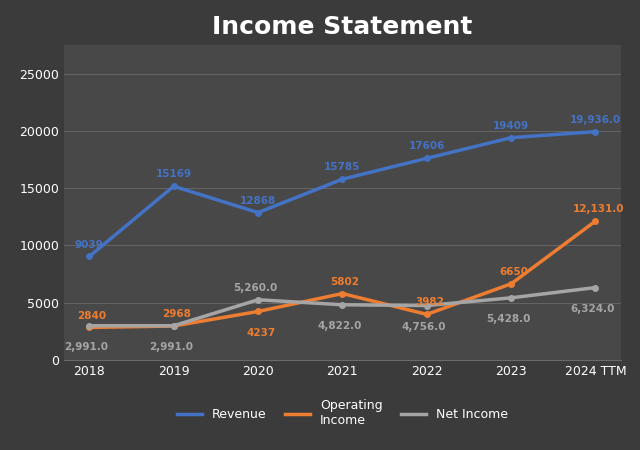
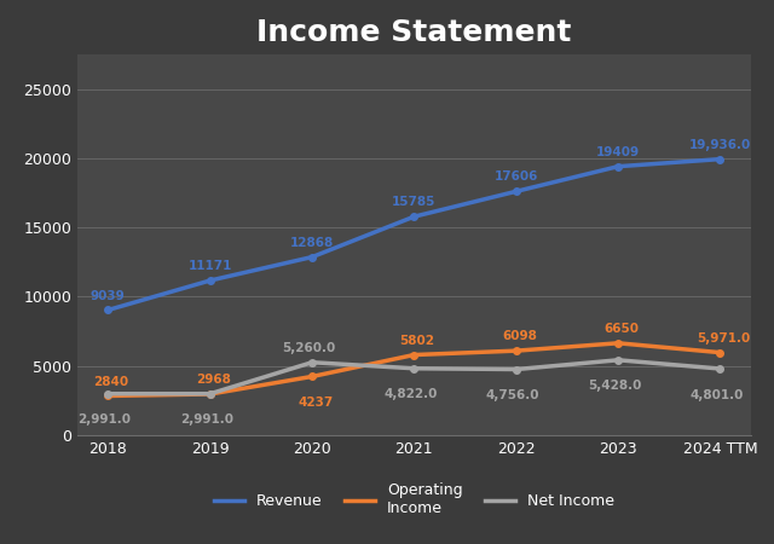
Revenue/2019: 15169 -> 11171
Operating Income/2022: 3982 -> 6098
Operating Income/2024 TTM: 12,131.0 -> 5,971.0
Net Income/2024 TTM: 6,324.0 -> 4,801.0
